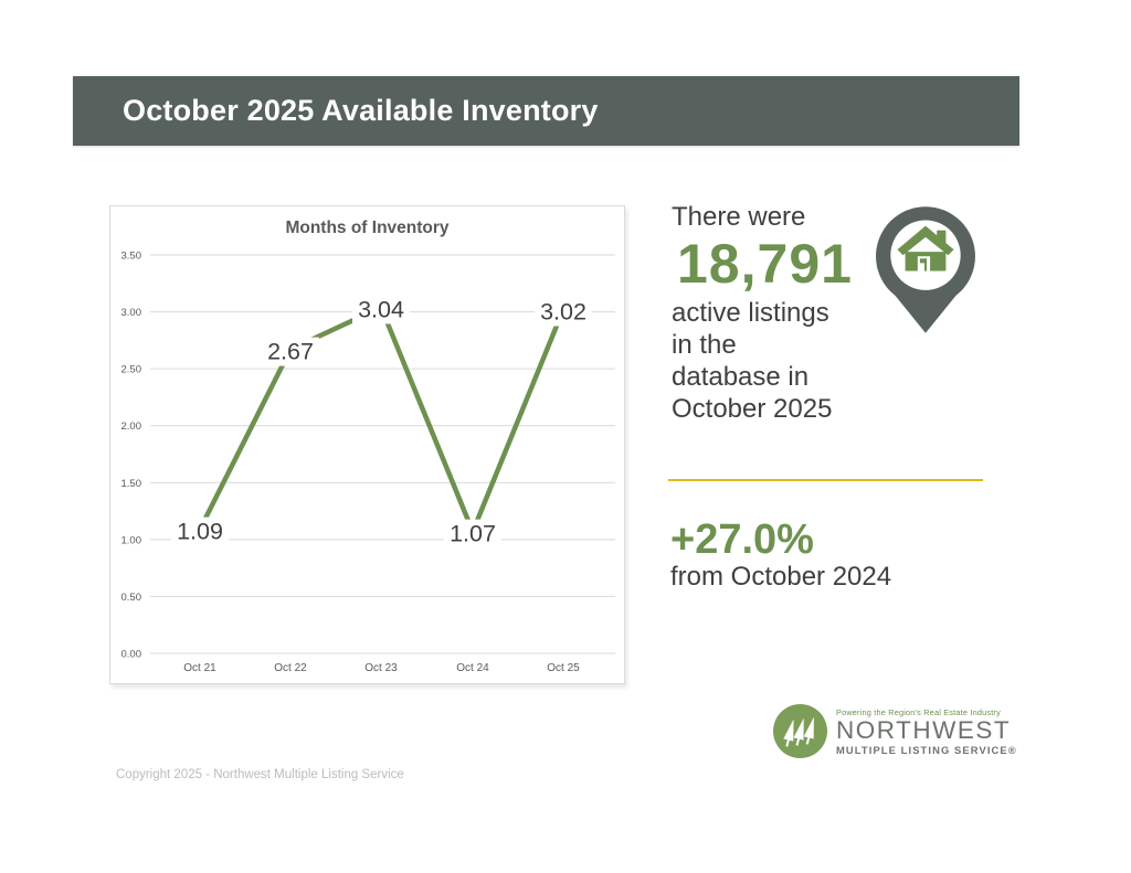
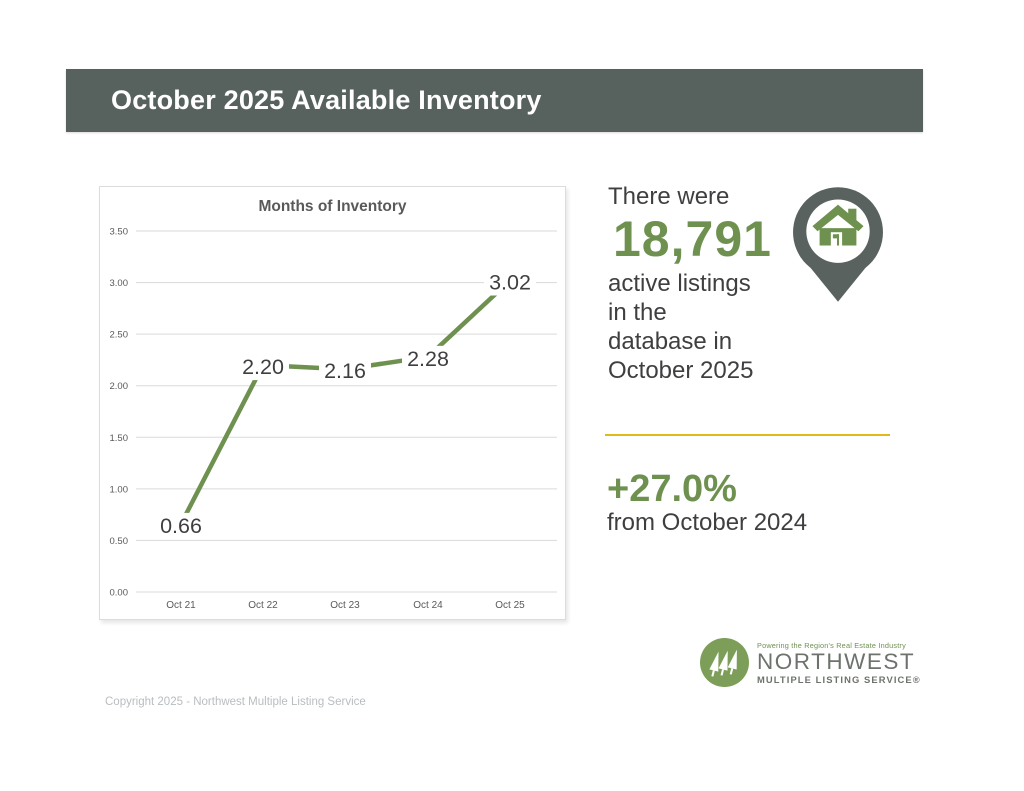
Oct 21: 1.09 -> 0.66
Oct 22: 2.67 -> 2.20
Oct 23: 3.04 -> 2.16
Oct 24: 1.07 -> 2.28
